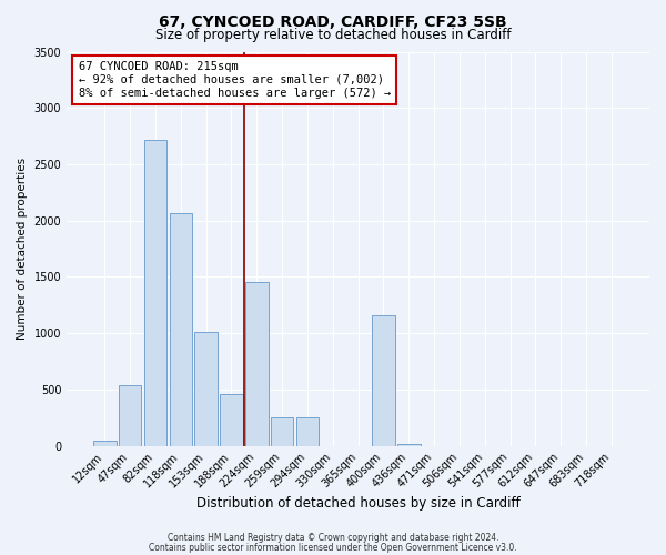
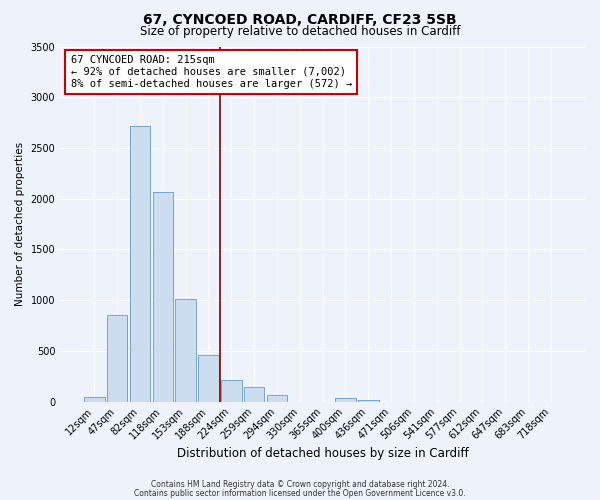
47sqm: 540 -> 850
224sqm: 1450 -> 220
259sqm: 250 -> 140
294sqm: 250 -> 60
400sqm: 1160 -> 40
